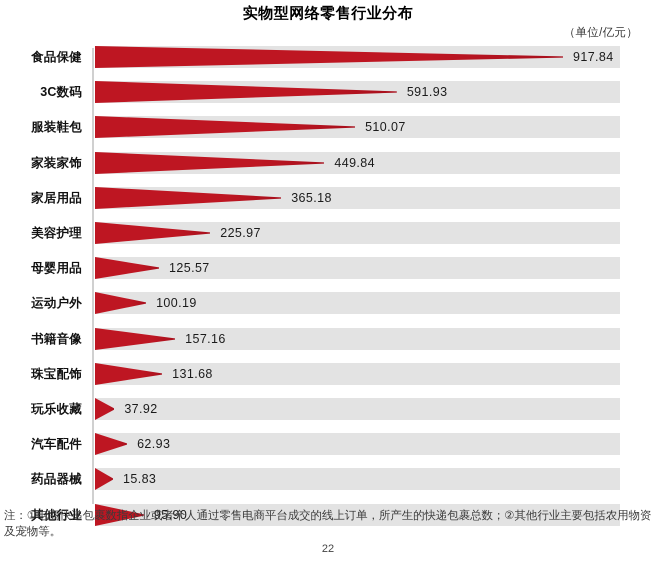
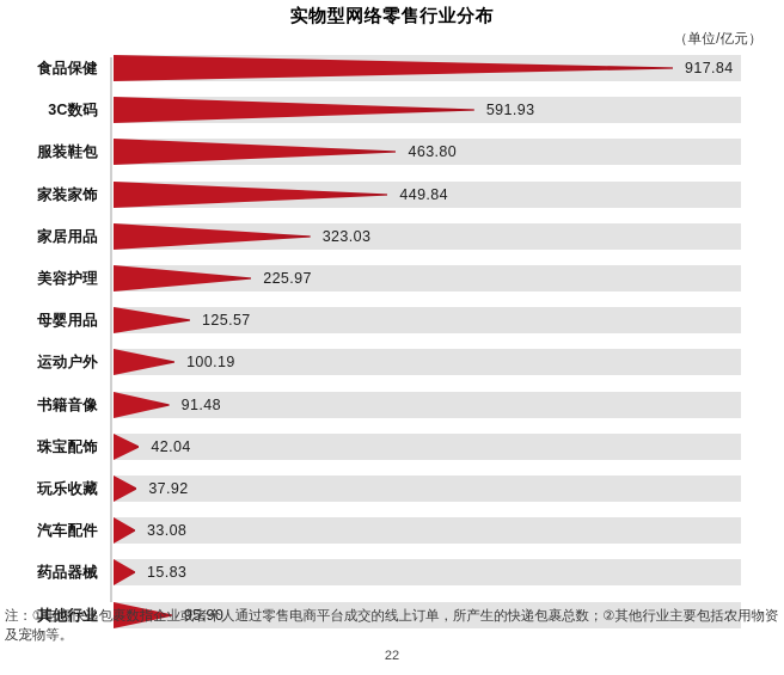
服装鞋包: 510.07 -> 463.80
家居用品: 365.18 -> 323.03
书籍音像: 157.16 -> 91.48
珠宝配饰: 131.68 -> 42.04
汽车配件: 62.93 -> 33.08
